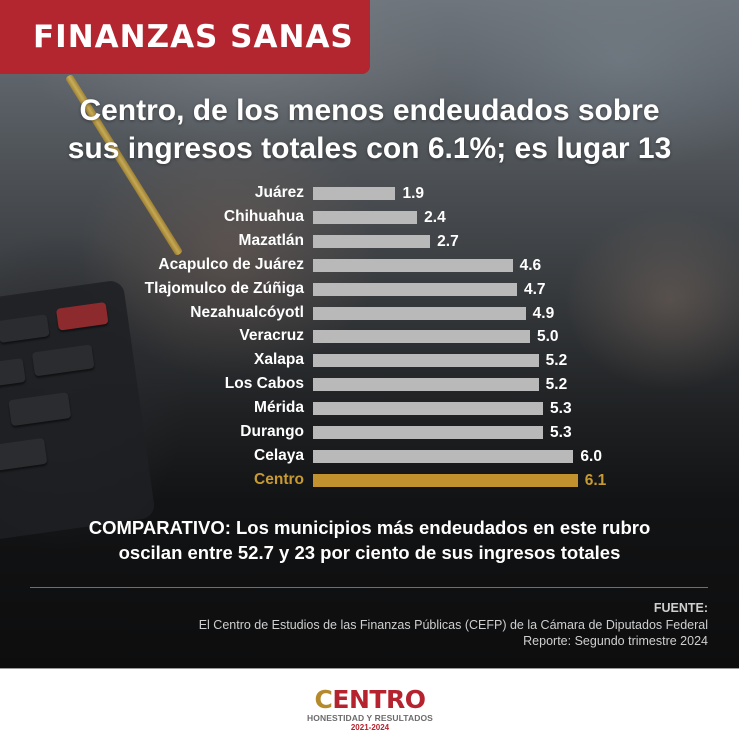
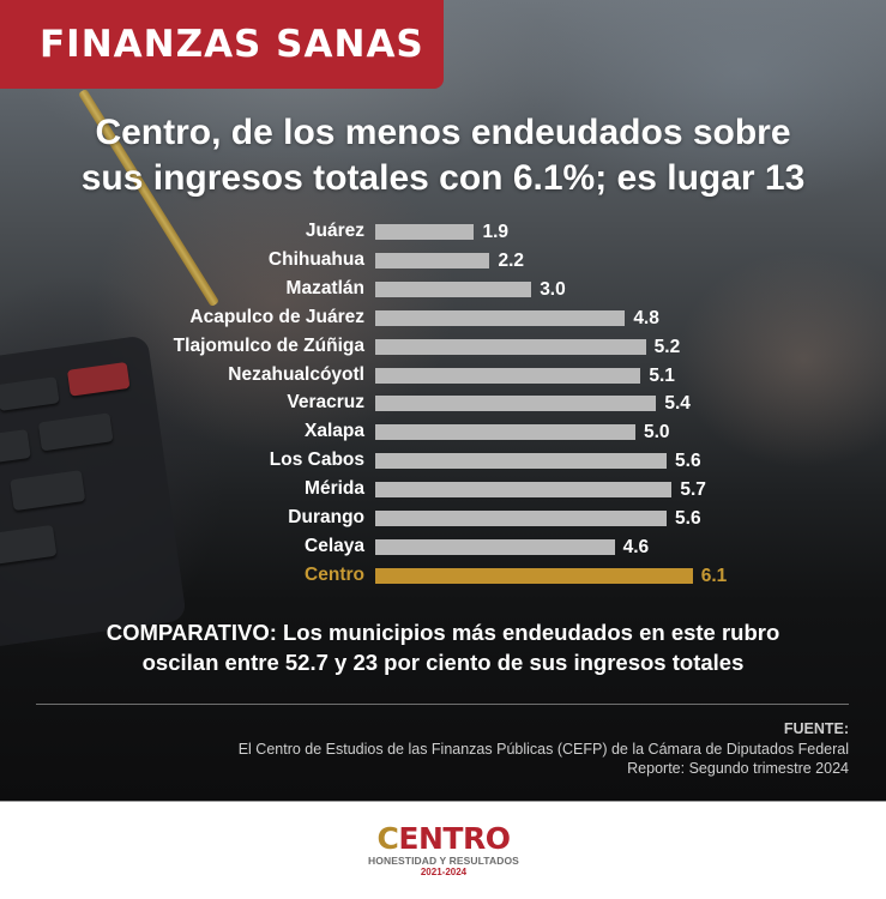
Chihuahua: 2.4 -> 2.2
Mazatlán: 2.7 -> 3.0
Acapulco de Juárez: 4.6 -> 4.8
Tlajomulco de Zúñiga: 4.7 -> 5.2
Nezahualcóyotl: 4.9 -> 5.1
Veracruz: 5.0 -> 5.4
Xalapa: 5.2 -> 5.0
Los Cabos: 5.2 -> 5.6
Mérida: 5.3 -> 5.7
Durango: 5.3 -> 5.6
Celaya: 6.0 -> 4.6
